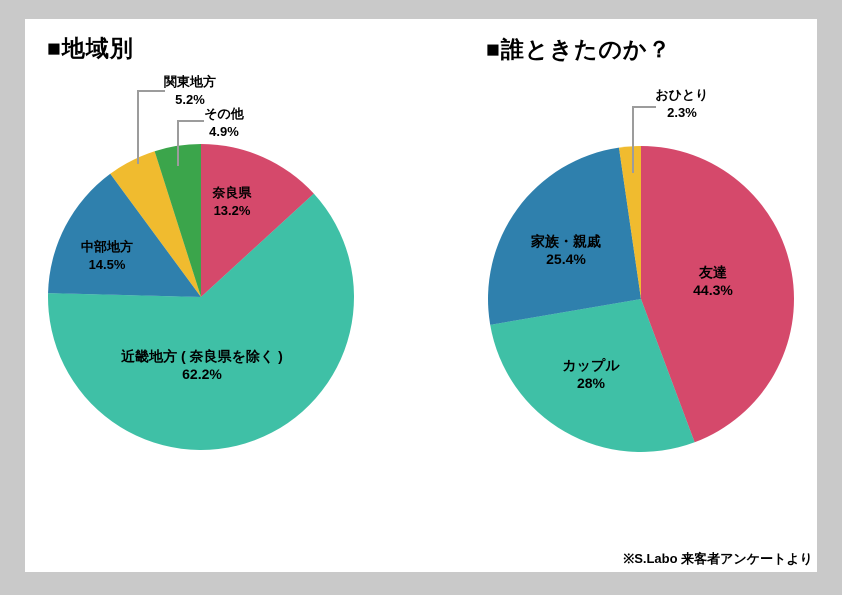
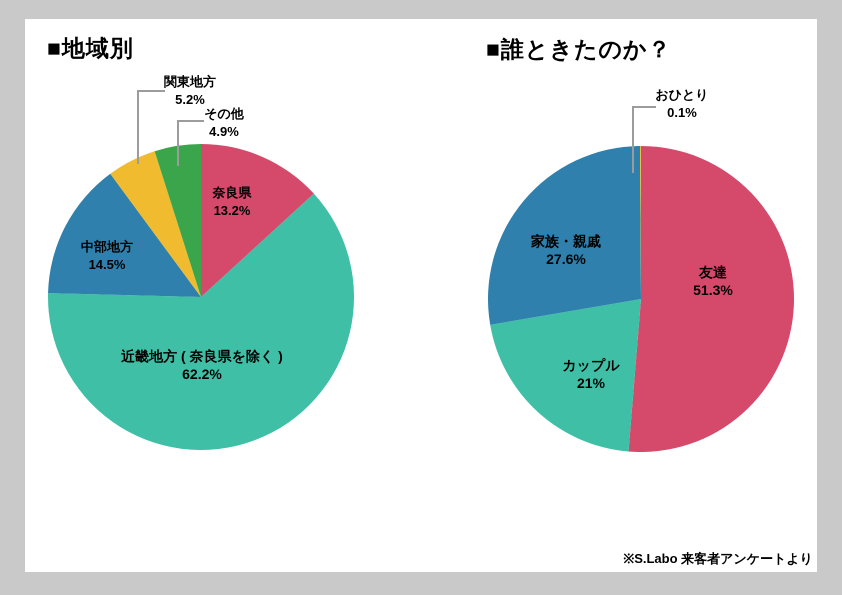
■誰ときたのか？/友達: 44.3% -> 51.3%
■誰ときたのか？/カップル: 28% -> 21%
■誰ときたのか？/家族・親戚: 25.4% -> 27.6%
■誰ときたのか？/おひとり: 2.3% -> 0.1%
